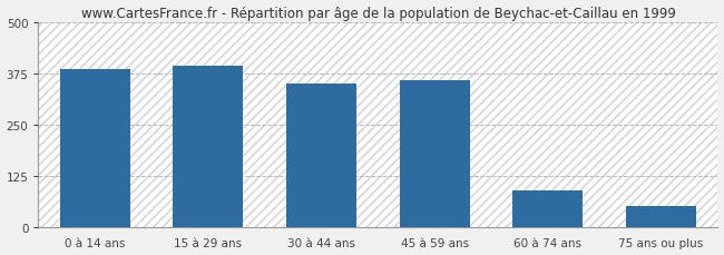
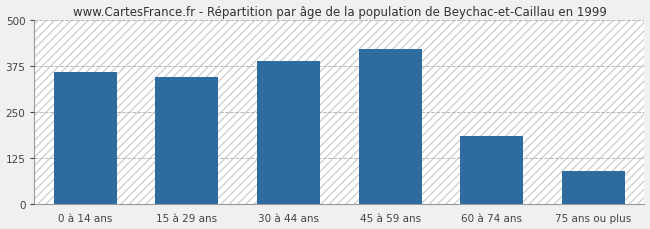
0 à 14 ans: 385 -> 360
15 à 29 ans: 395 -> 345
30 à 44 ans: 350 -> 390
45 à 59 ans: 360 -> 420
60 à 74 ans: 90 -> 185
75 ans ou plus: 50 -> 90
